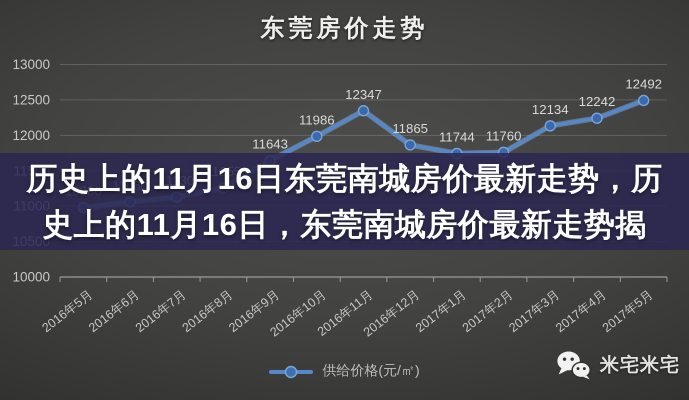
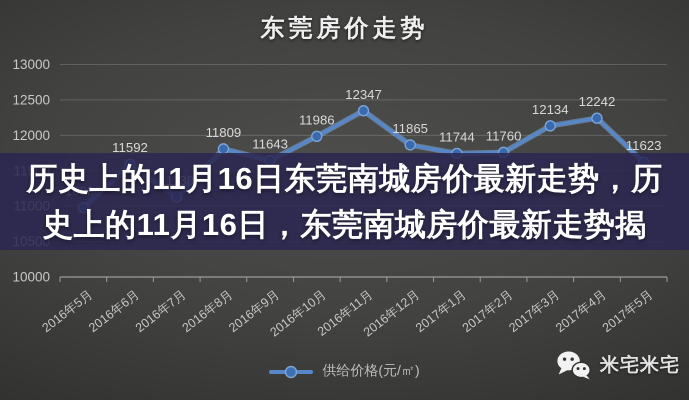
2016年6月: 11060 -> 11592
2016年8月: 11255 -> 11809
2017年5月: 12492 -> 11623
